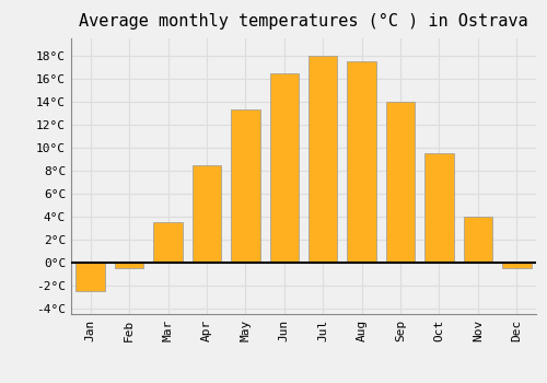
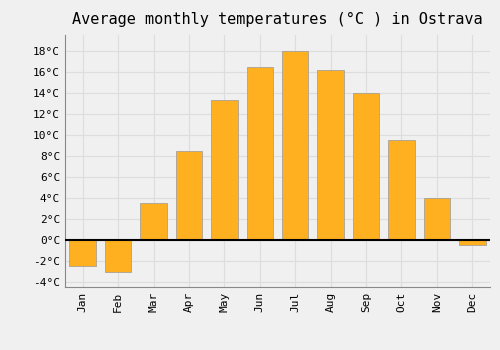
Feb: -0.5°C -> -3.1°C
Aug: 17.5°C -> 16.2°C
